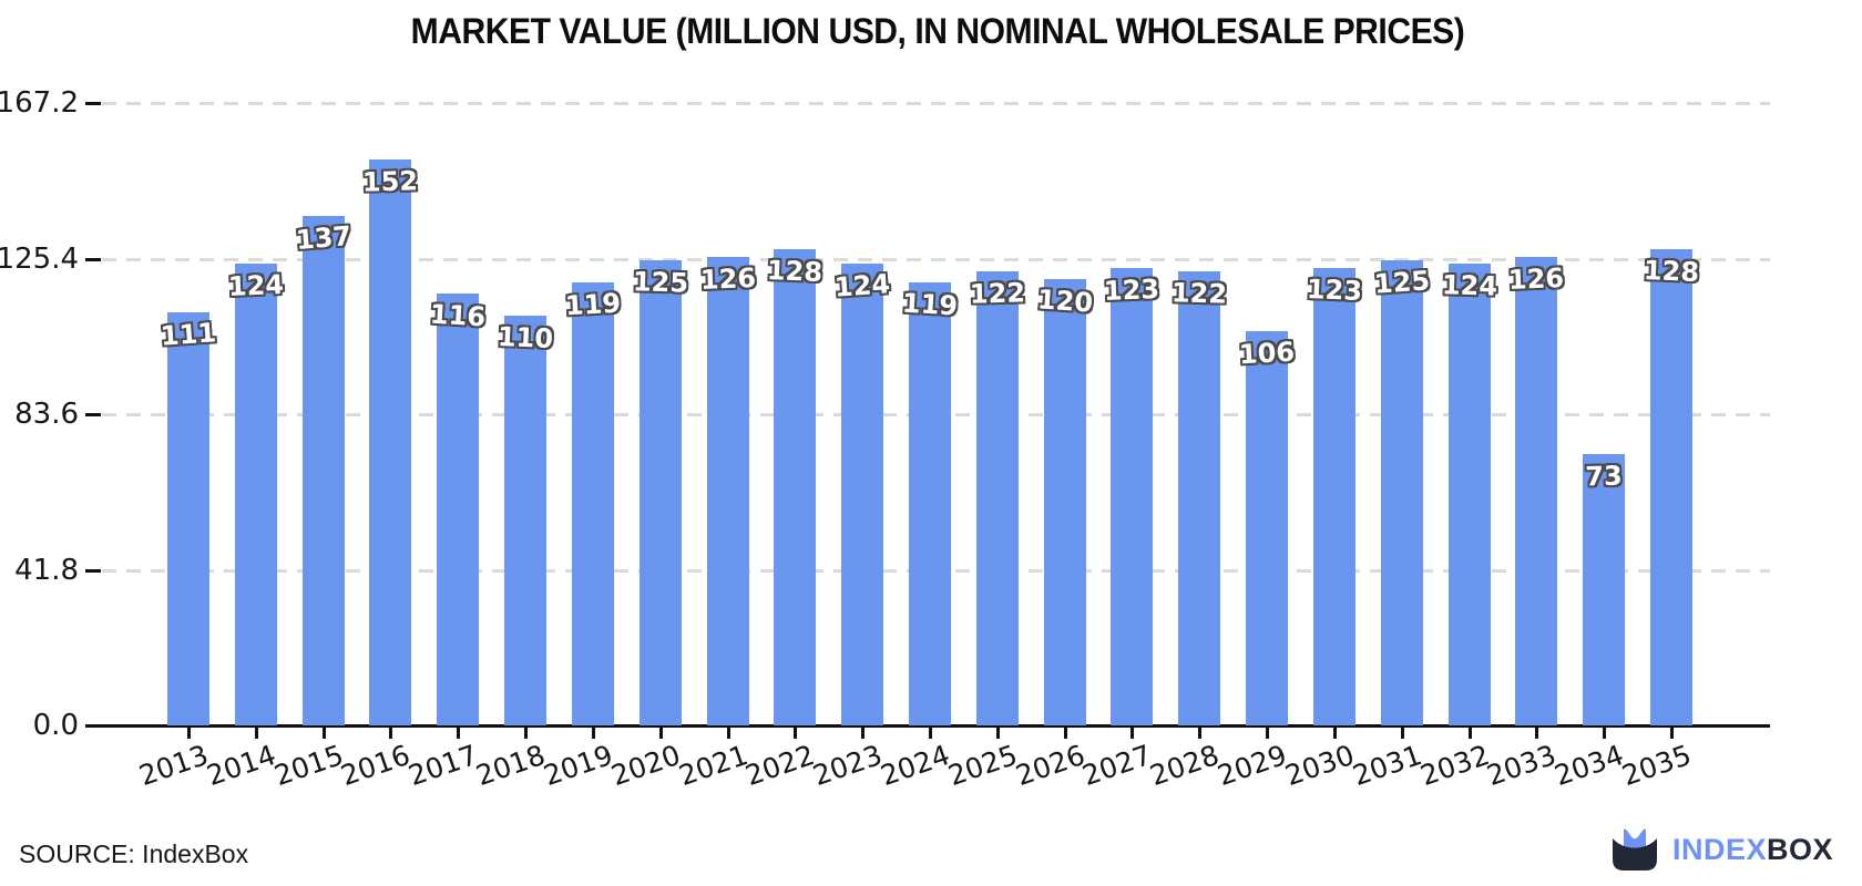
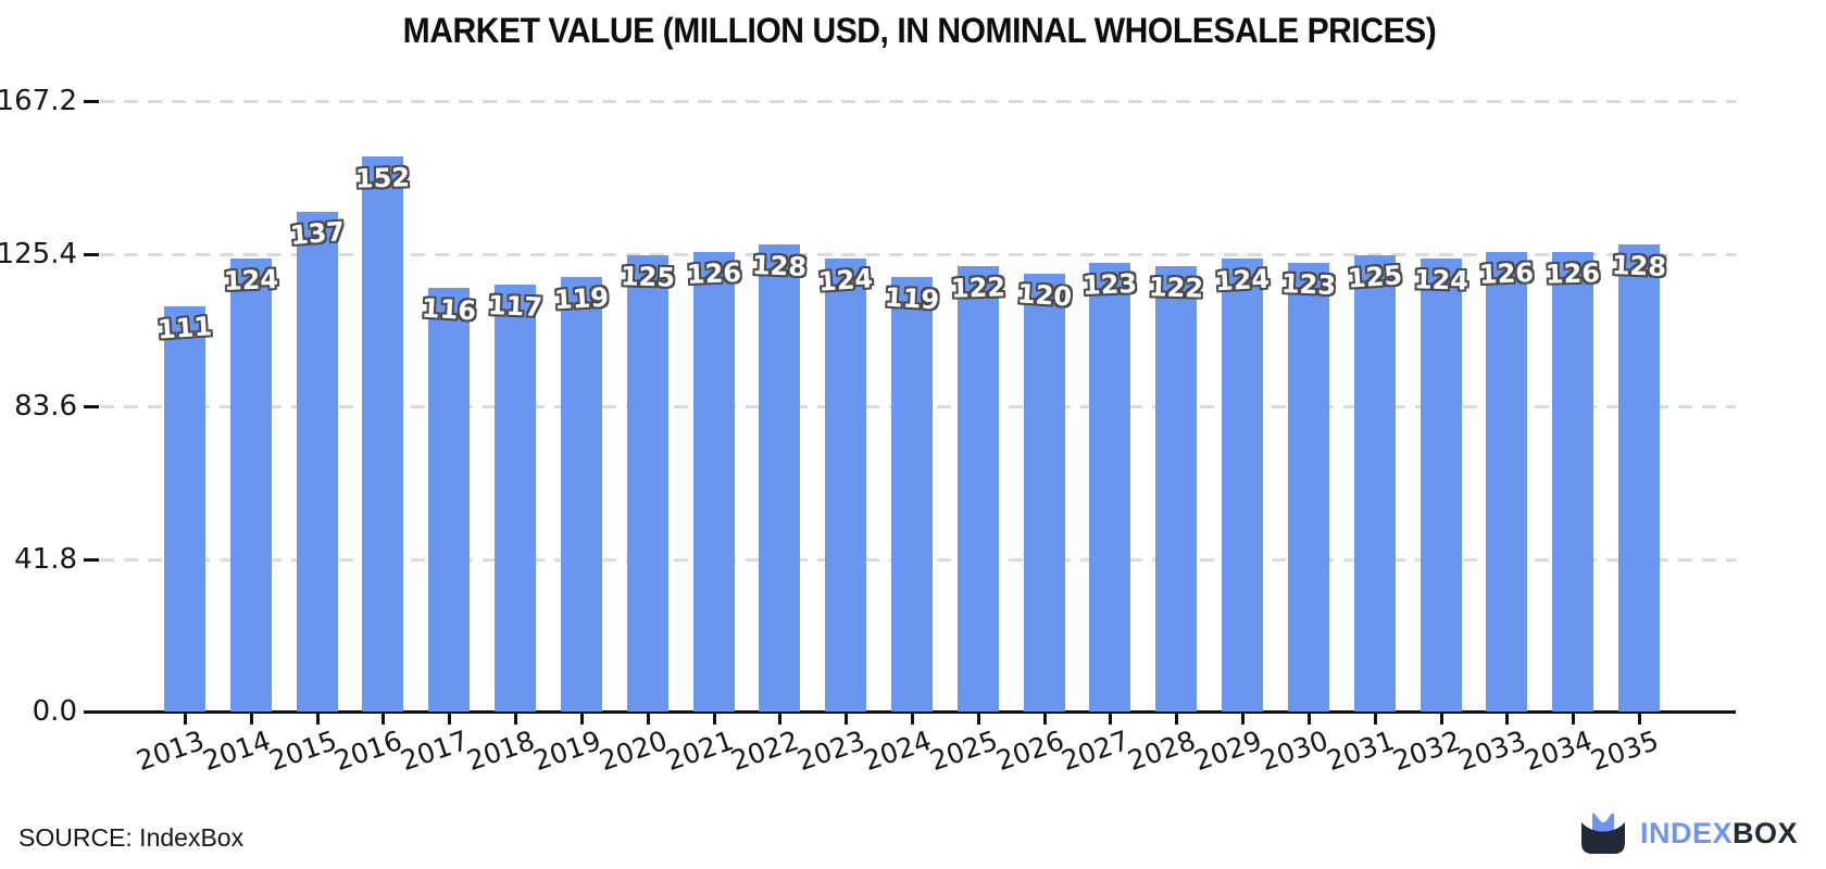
2018: 110 -> 117
2029: 106 -> 124
2034: 73 -> 126
